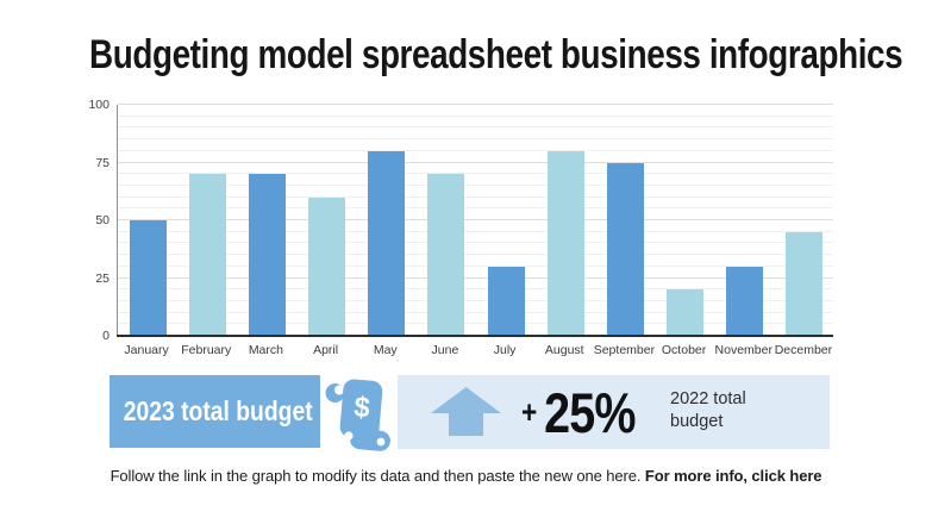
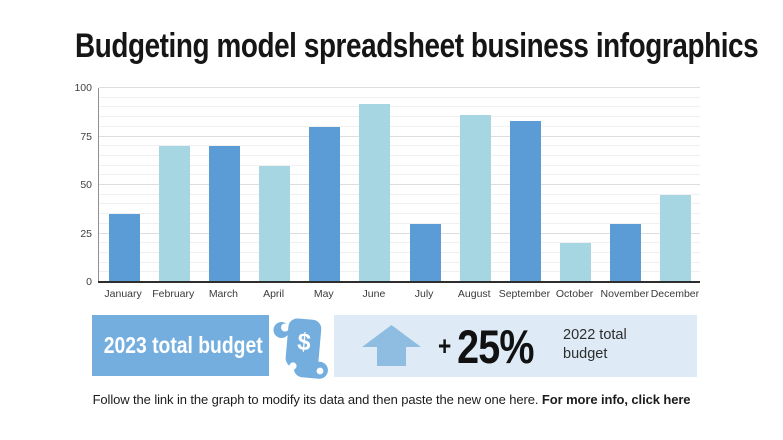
January: 50 -> 35
June: 70 -> 92
August: 80 -> 86
September: 75 -> 83
